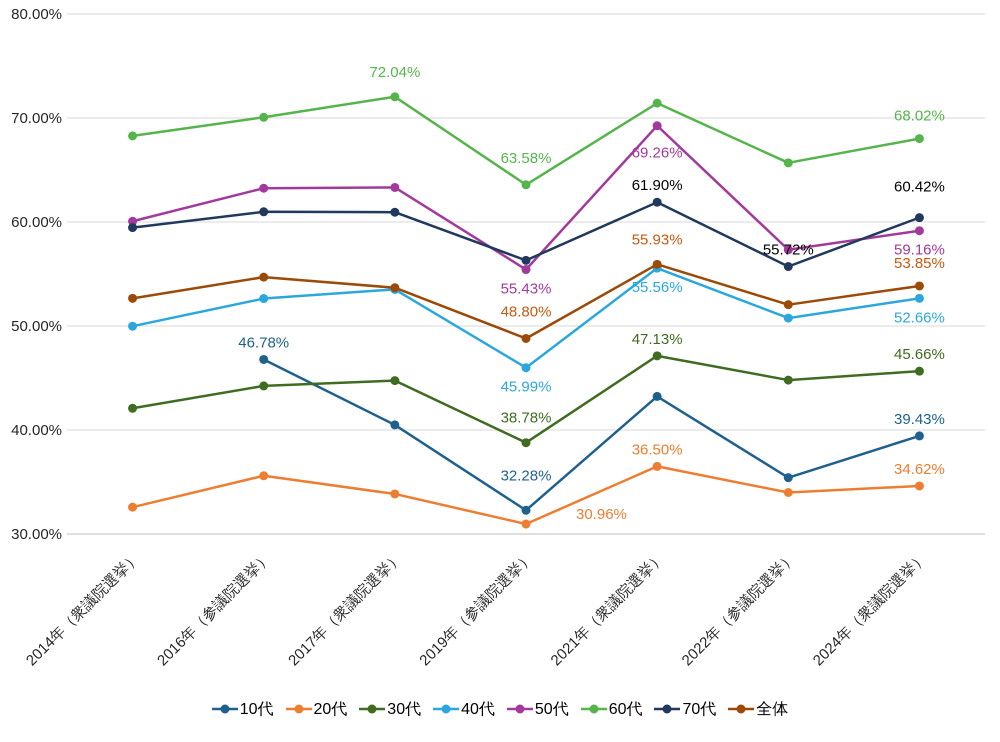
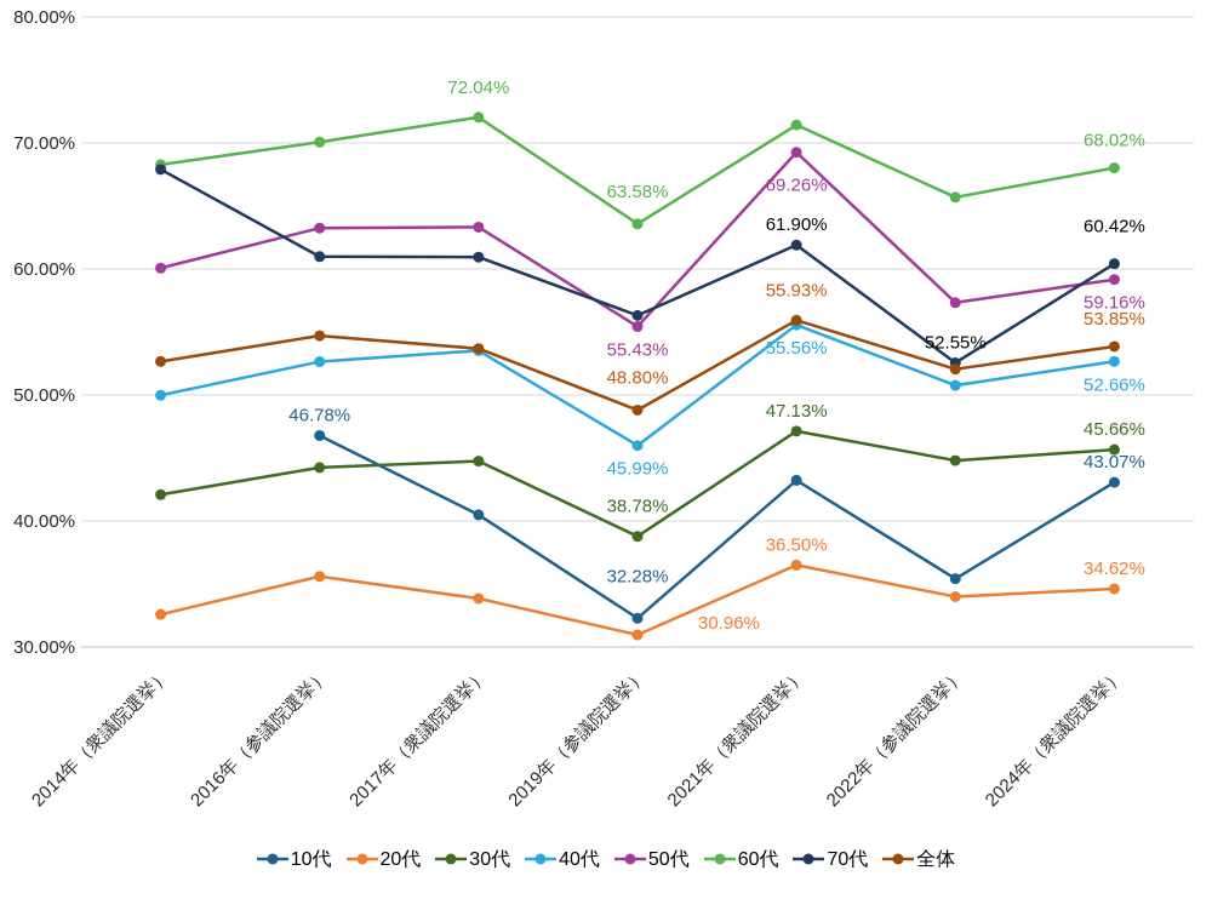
70代/2014年（衆議院選挙）: 59.5% -> 67.9%
70代/2022年（参議院選挙）: 55.72% -> 52.55%
10代/2024年（衆議院選挙）: 39.43% -> 43.07%
